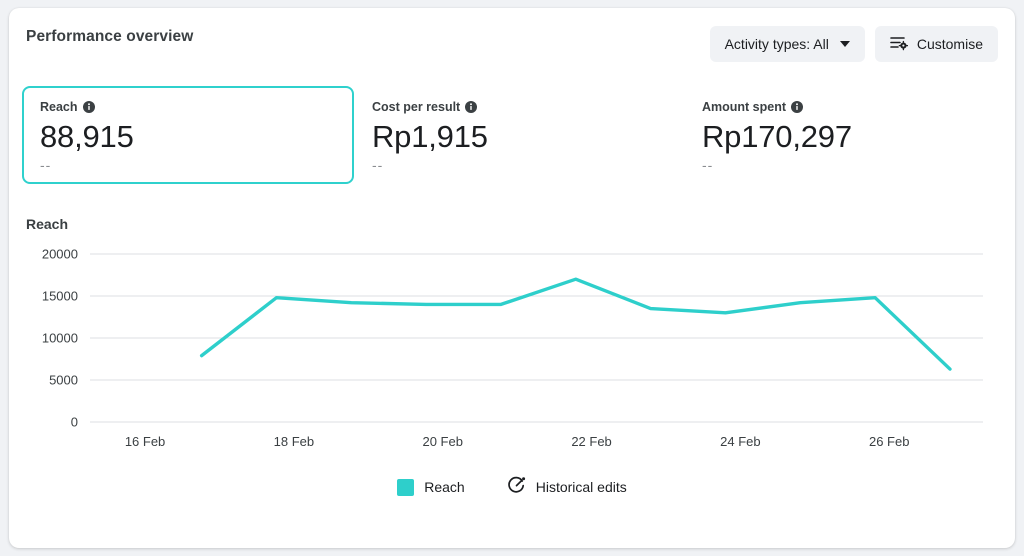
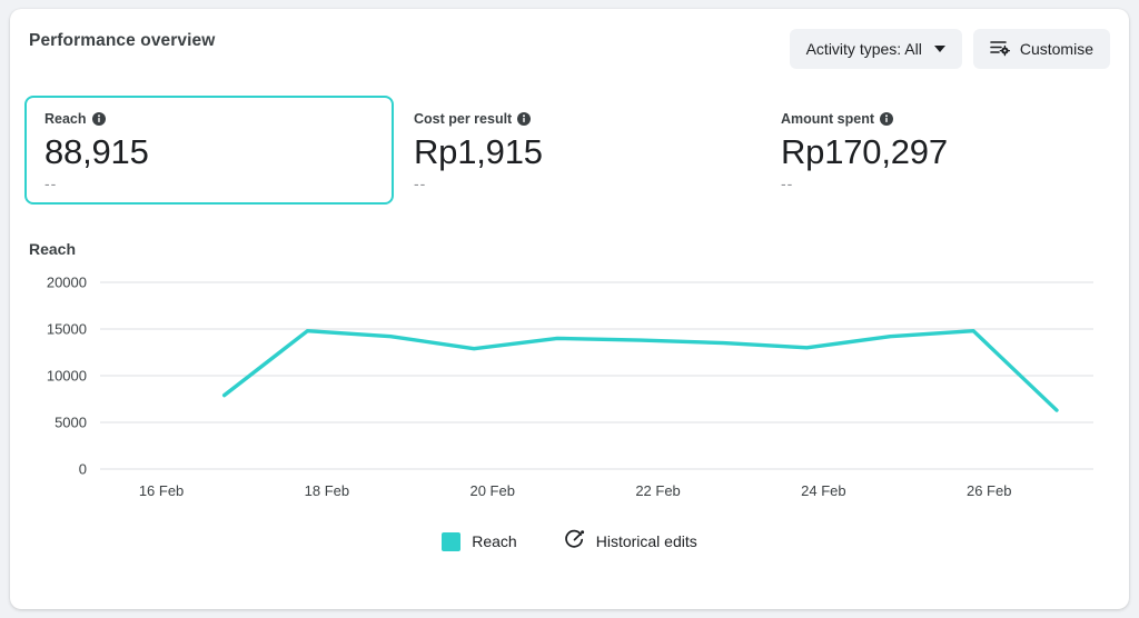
20 Feb: 14000 -> 13000
22 Feb: 17000 -> 14000
